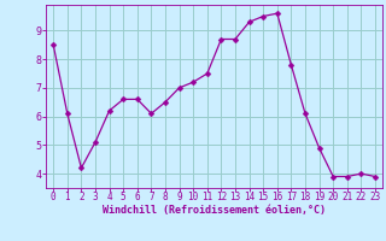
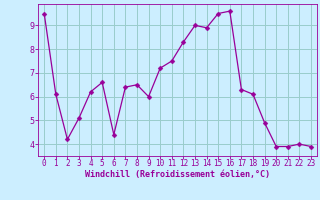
0: 8.5 -> 9.5
6: 6.6 -> 4.4
7: 6.1 -> 6.4
9: 7.0 -> 6.0
12: 8.7 -> 8.3
13: 8.7 -> 9.0
14: 9.3 -> 8.9
17: 7.8 -> 6.3
